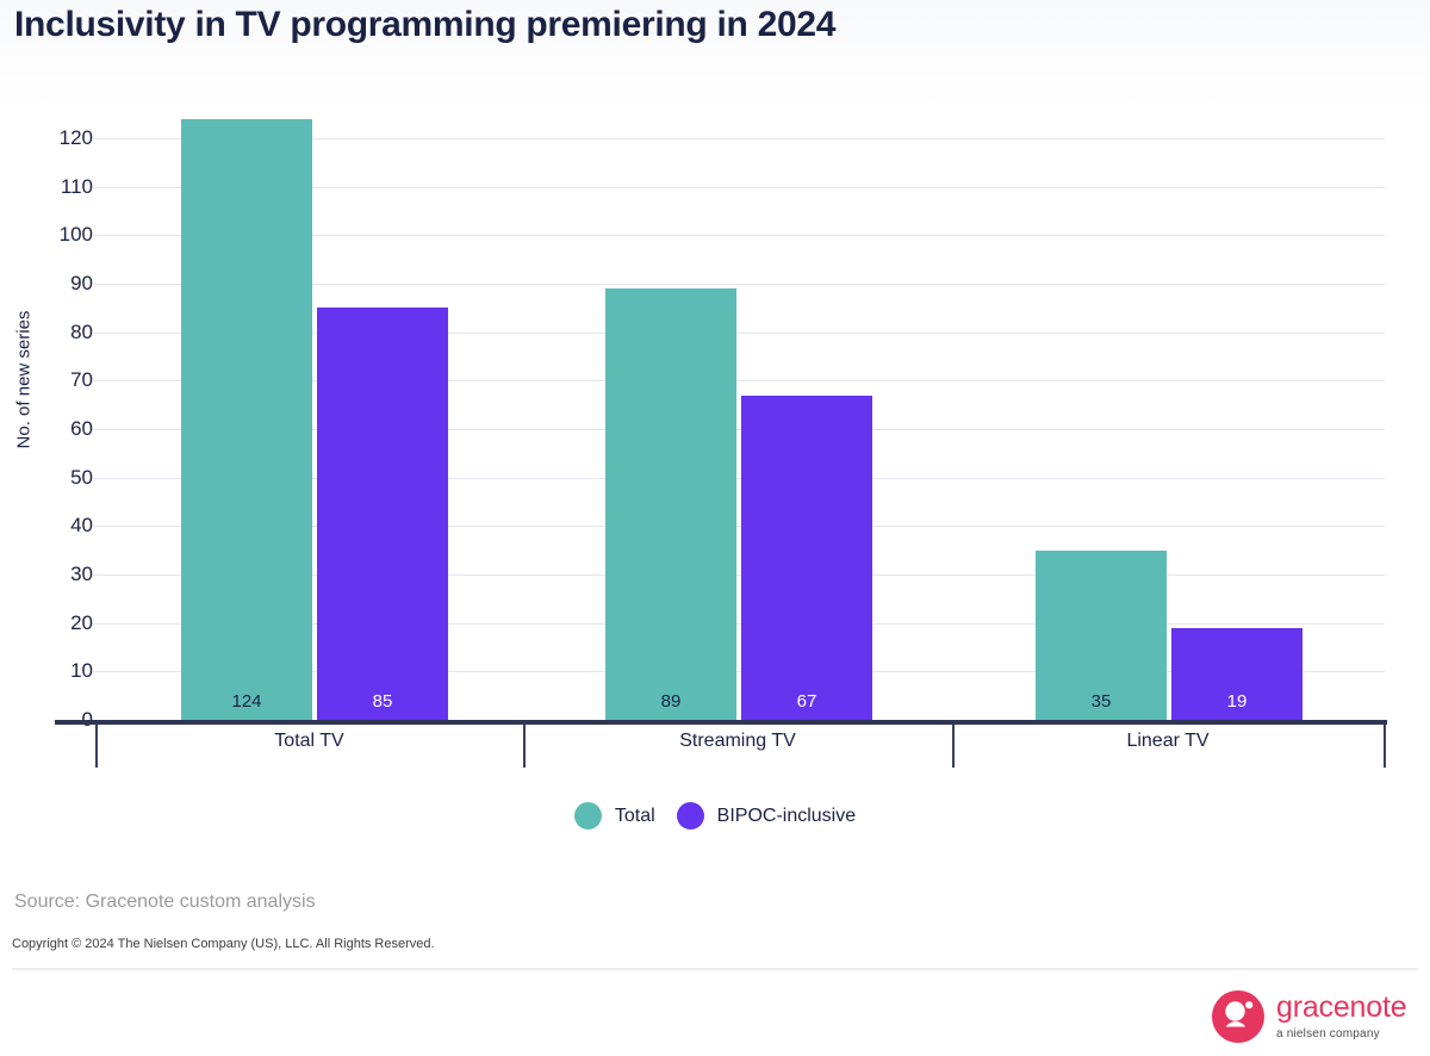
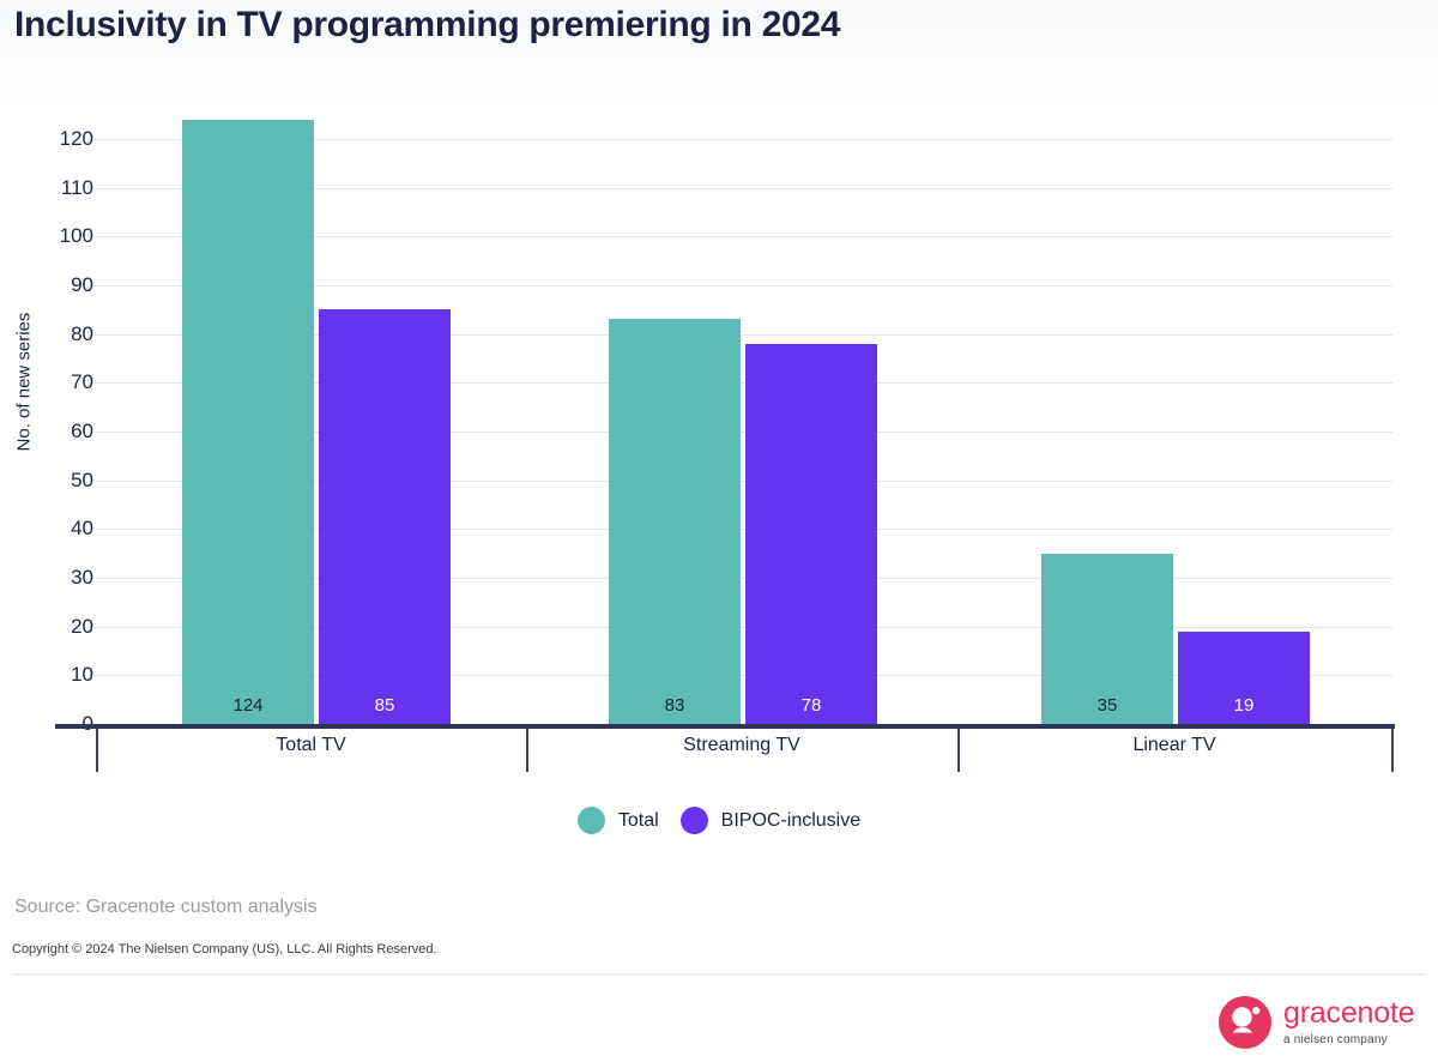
Total/Streaming TV: 89 -> 83
BIPOC-inclusive/Streaming TV: 67 -> 78
